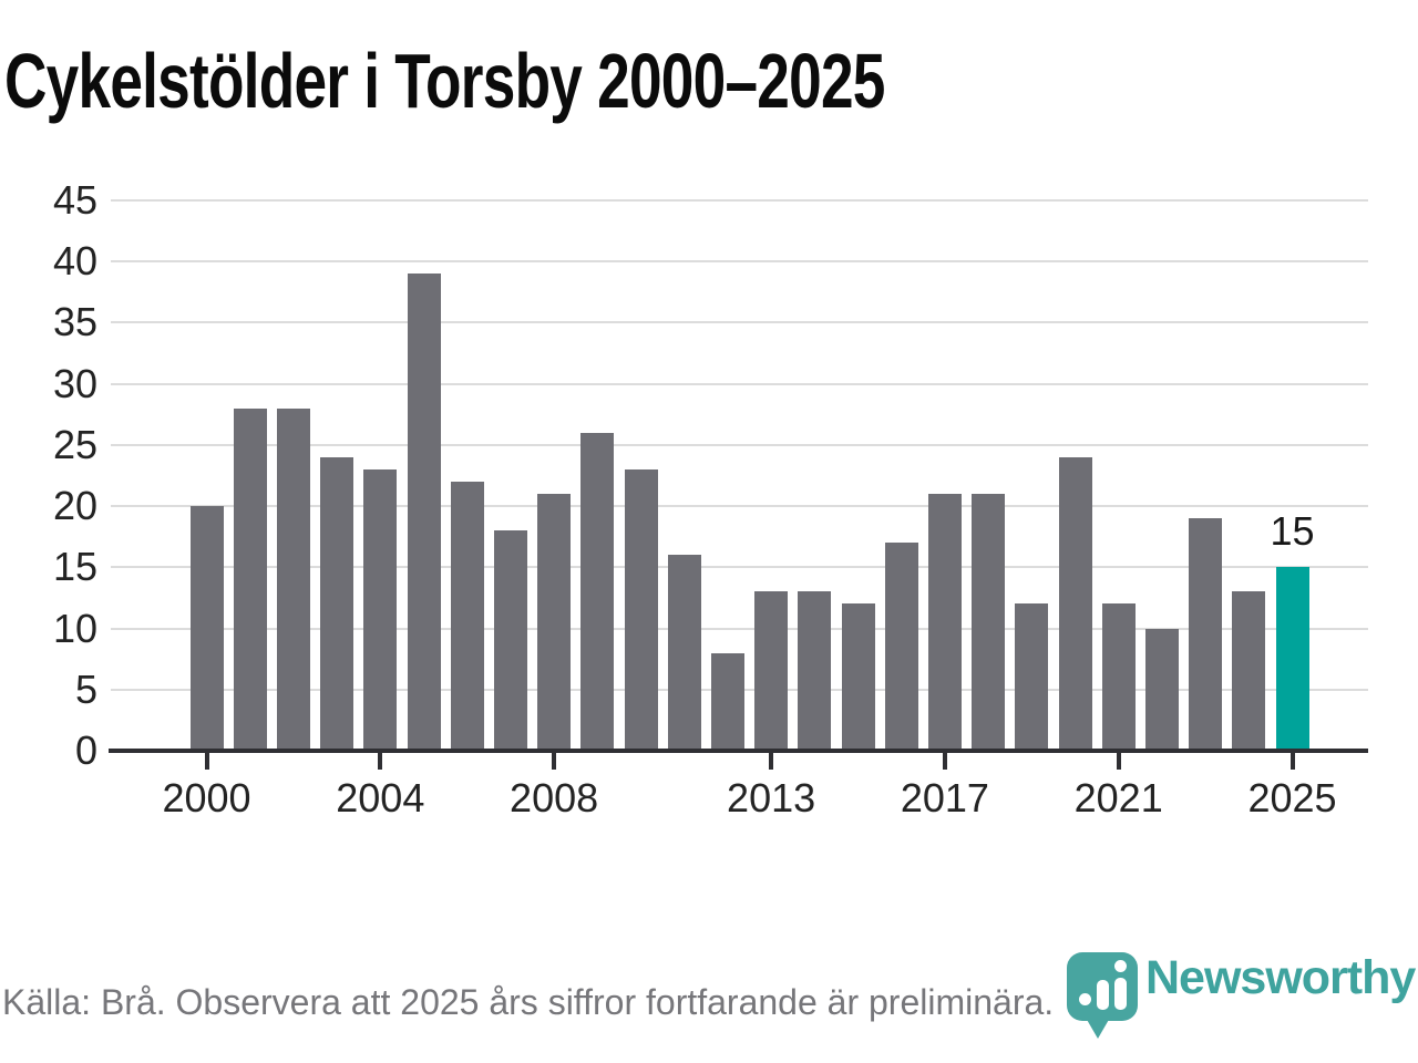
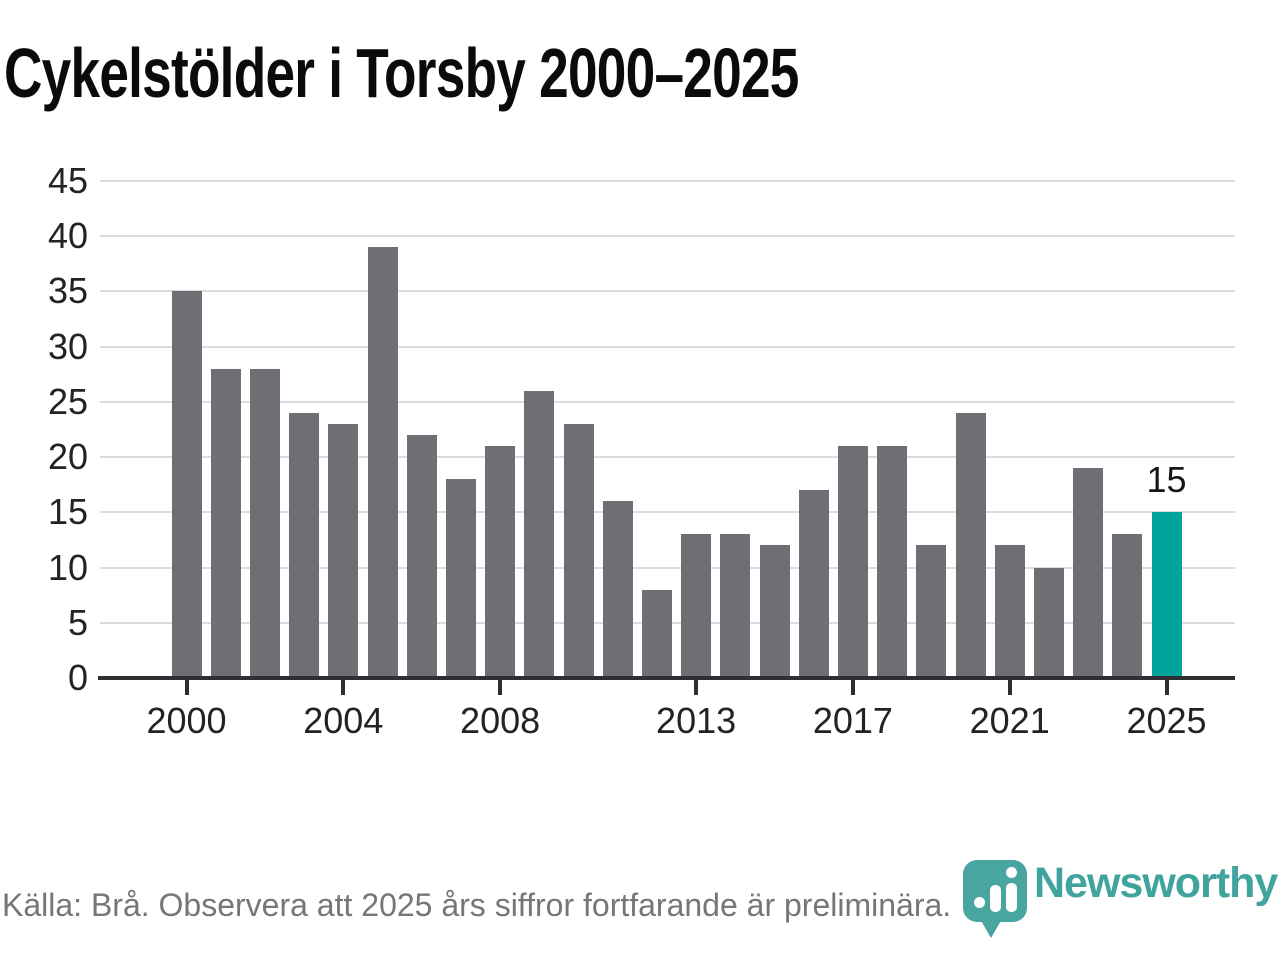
2000: 20 -> 35
